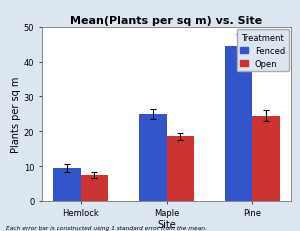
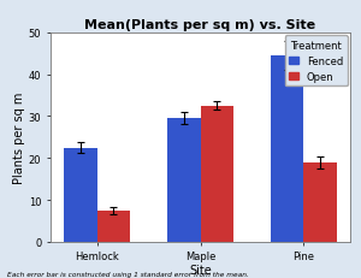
Fenced/Hemlock: 9.5 -> 22.5
Fenced/Maple: 25.0 -> 29.5
Open/Maple: 18.5 -> 32.5
Open/Pine: 24.5 -> 19.0
